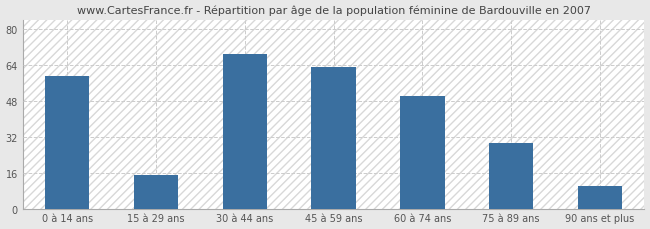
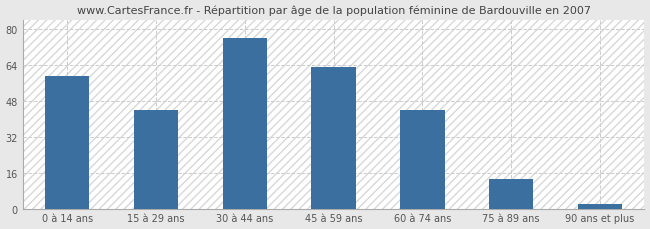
15 à 29 ans: 15 -> 44
30 à 44 ans: 69 -> 76
60 à 74 ans: 50 -> 44
75 à 89 ans: 29 -> 13
90 ans et plus: 10 -> 2
